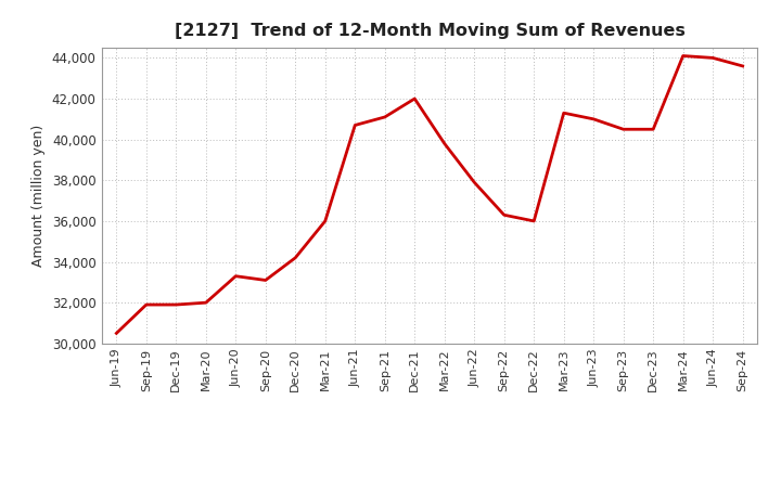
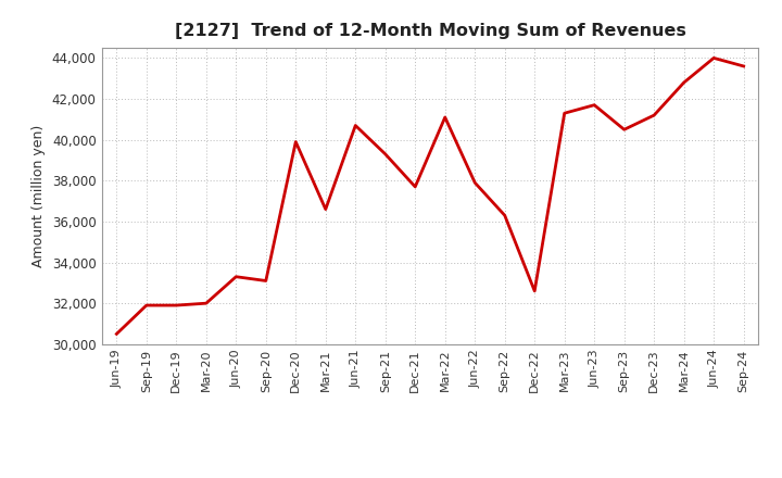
Dec-20: 34,200 -> 39,900
Mar-21: 36,000 -> 36,600
Sep-21: 41,100 -> 39,300
Dec-21: 42,000 -> 37,700
Mar-22: 39,800 -> 41,100
Dec-22: 36,000 -> 32,600
Jun-23: 41,000 -> 41,700
Dec-23: 40,500 -> 41,200
Mar-24: 44,100 -> 42,800
